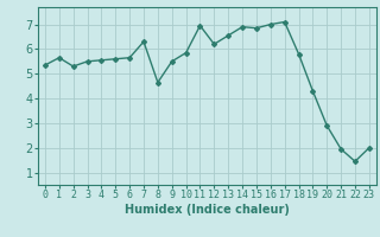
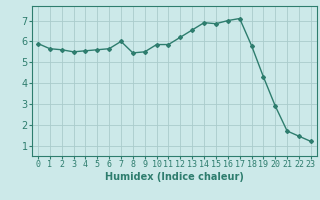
0: 5.35 -> 5.90
2: 5.30 -> 5.60
7: 6.30 -> 6.00
8: 4.65 -> 5.45
11: 6.95 -> 5.85
21: 1.95 -> 1.70
23: 2.00 -> 1.20
